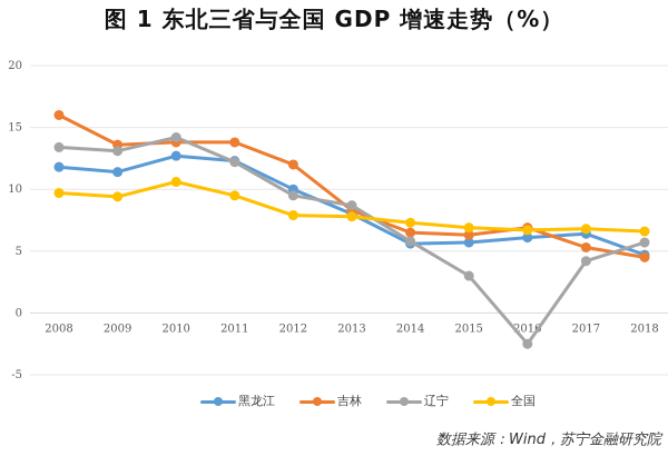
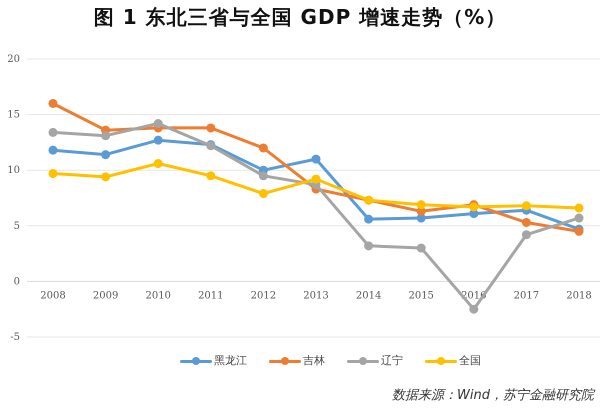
黑龙江/2013: 8.0 -> 11.0
全国/2013: 7.8 -> 9.2
吉林/2014: 6.5 -> 7.3
辽宁/2014: 5.8 -> 3.2
